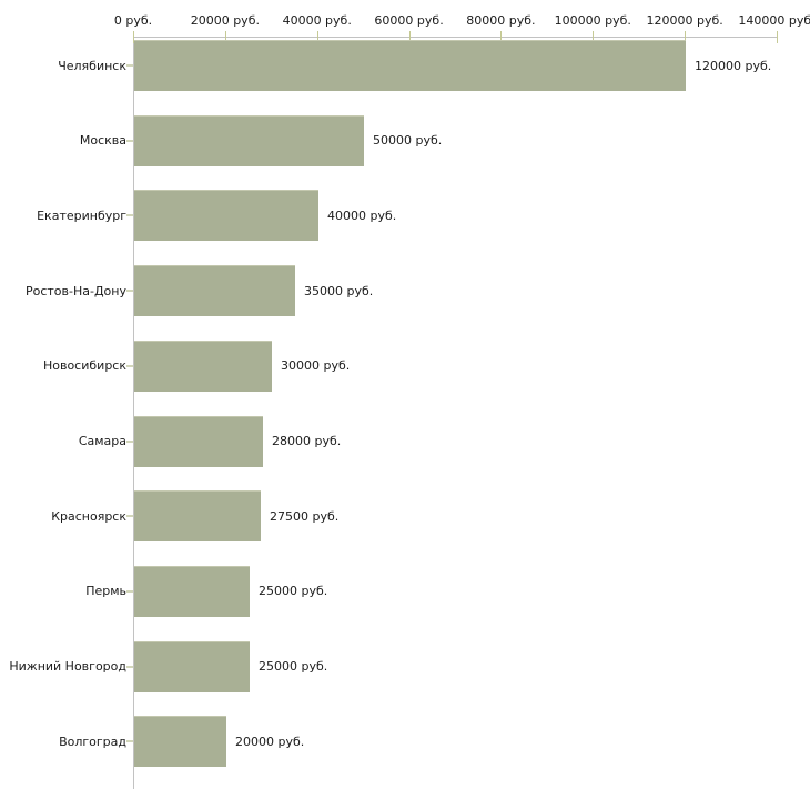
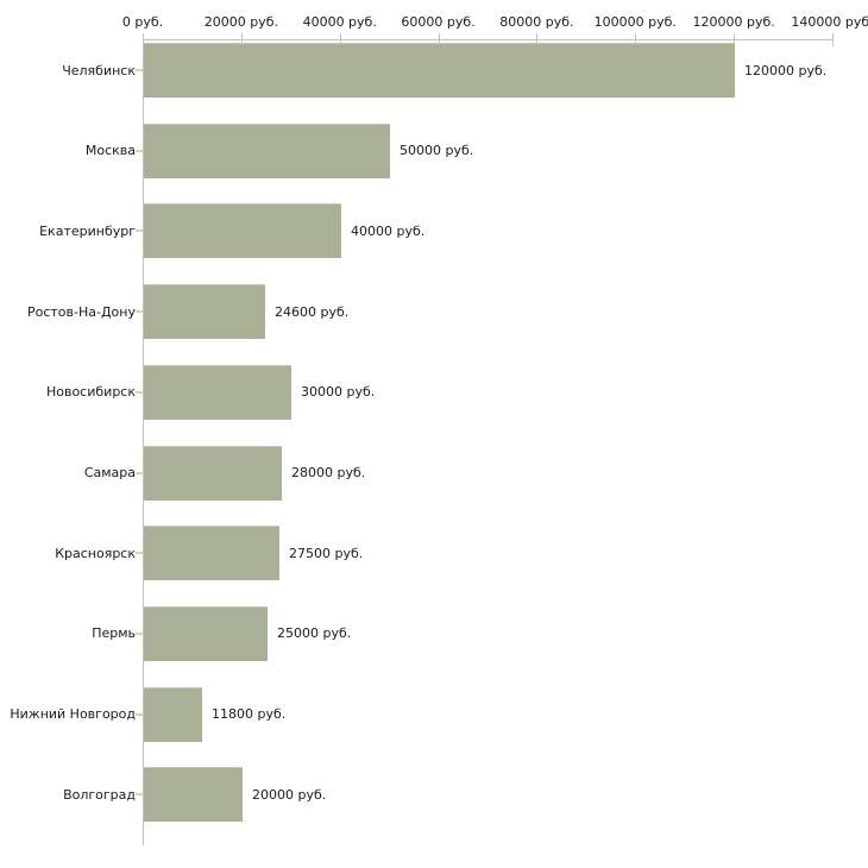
Ростов-На-Дону: 35000 -> 24600
Нижний Новгород: 25000 -> 11800
